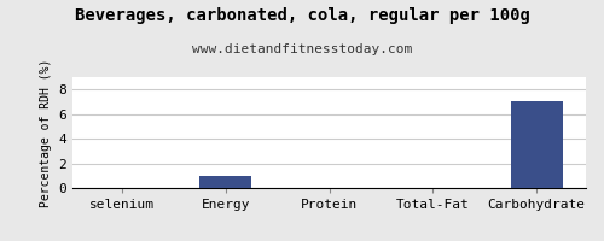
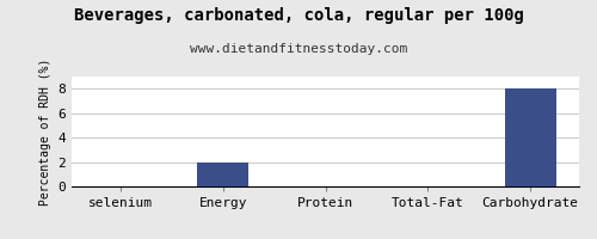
Energy: 1 -> 2
Carbohydrate: 7 -> 8
